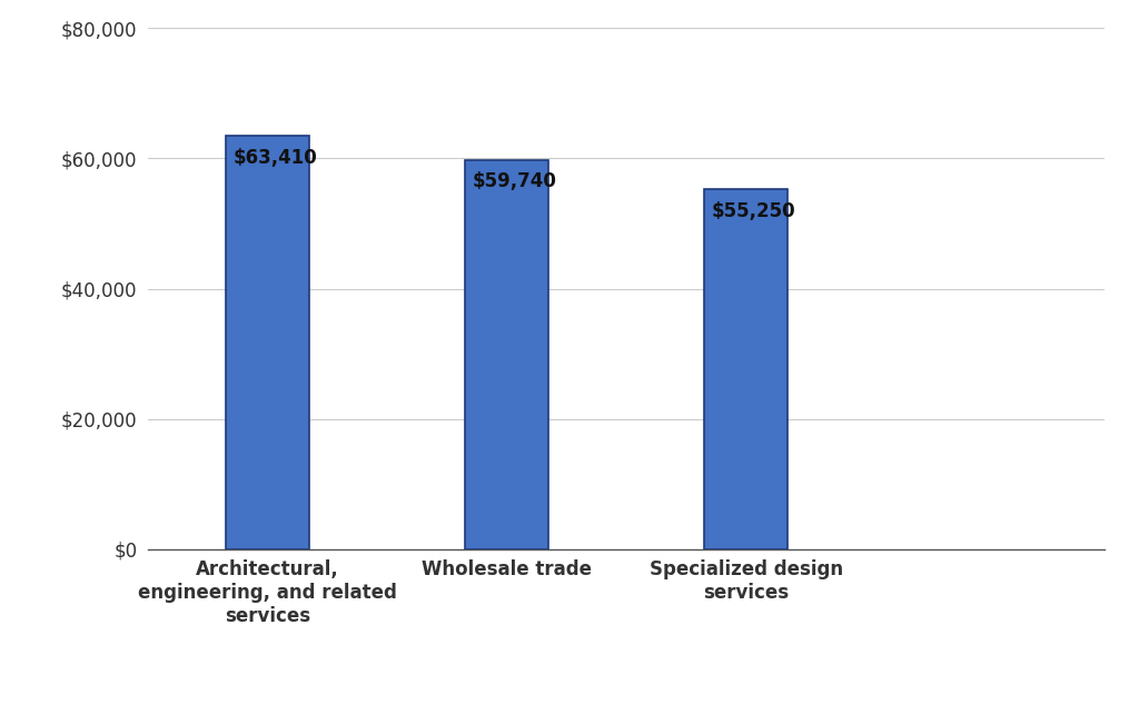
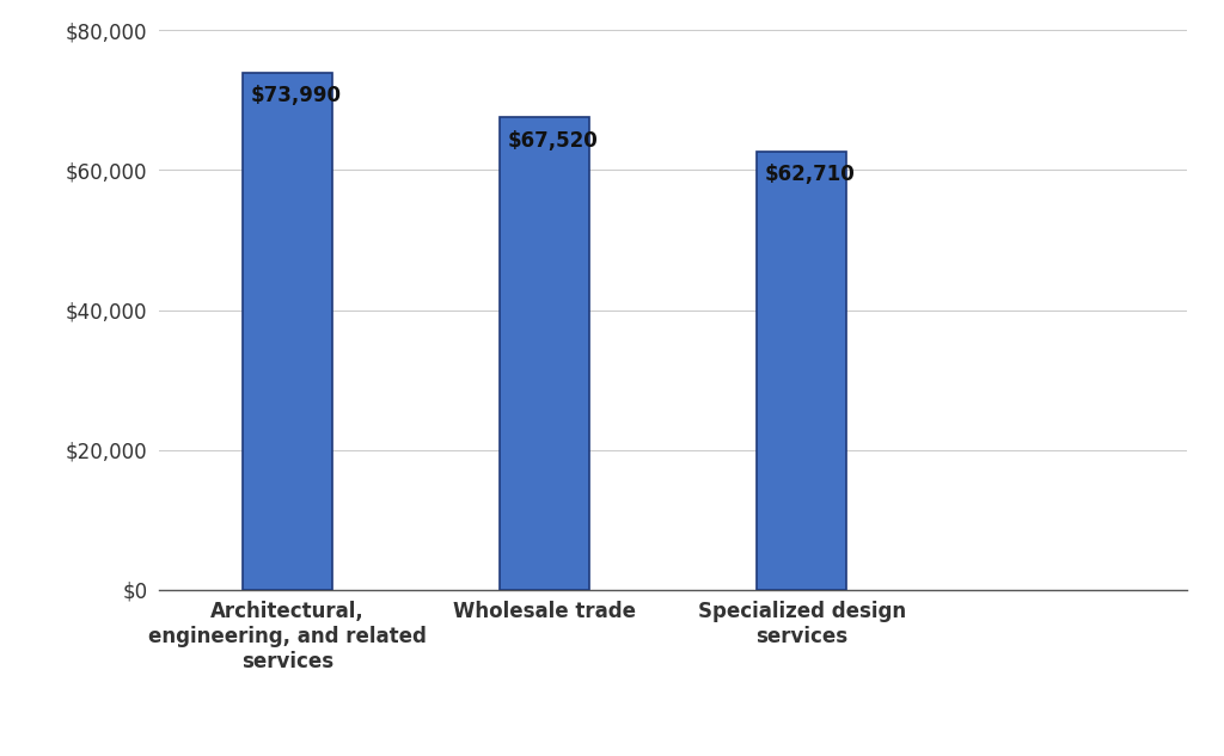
Architectural, engineering, and related services: $63,410 -> $73,990
Wholesale trade: $59,740 -> $67,520
Specialized design services: $55,250 -> $62,710
